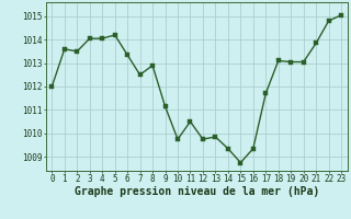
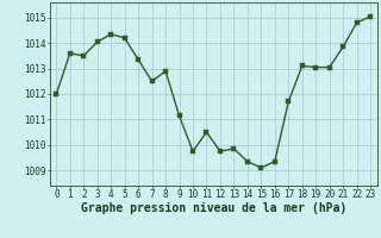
4: 1014.05 -> 1014.35
15: 1008.75 -> 1009.10
